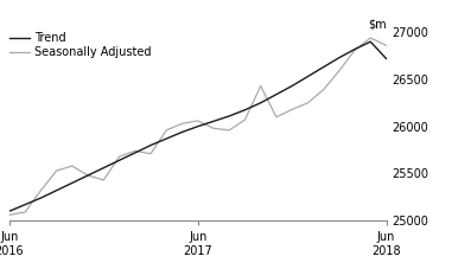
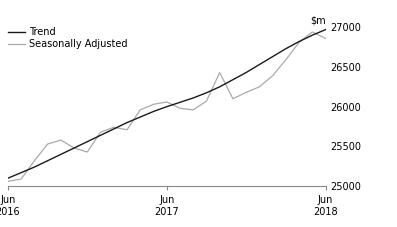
Trend/Jun 2018: 26720 -> 26970
